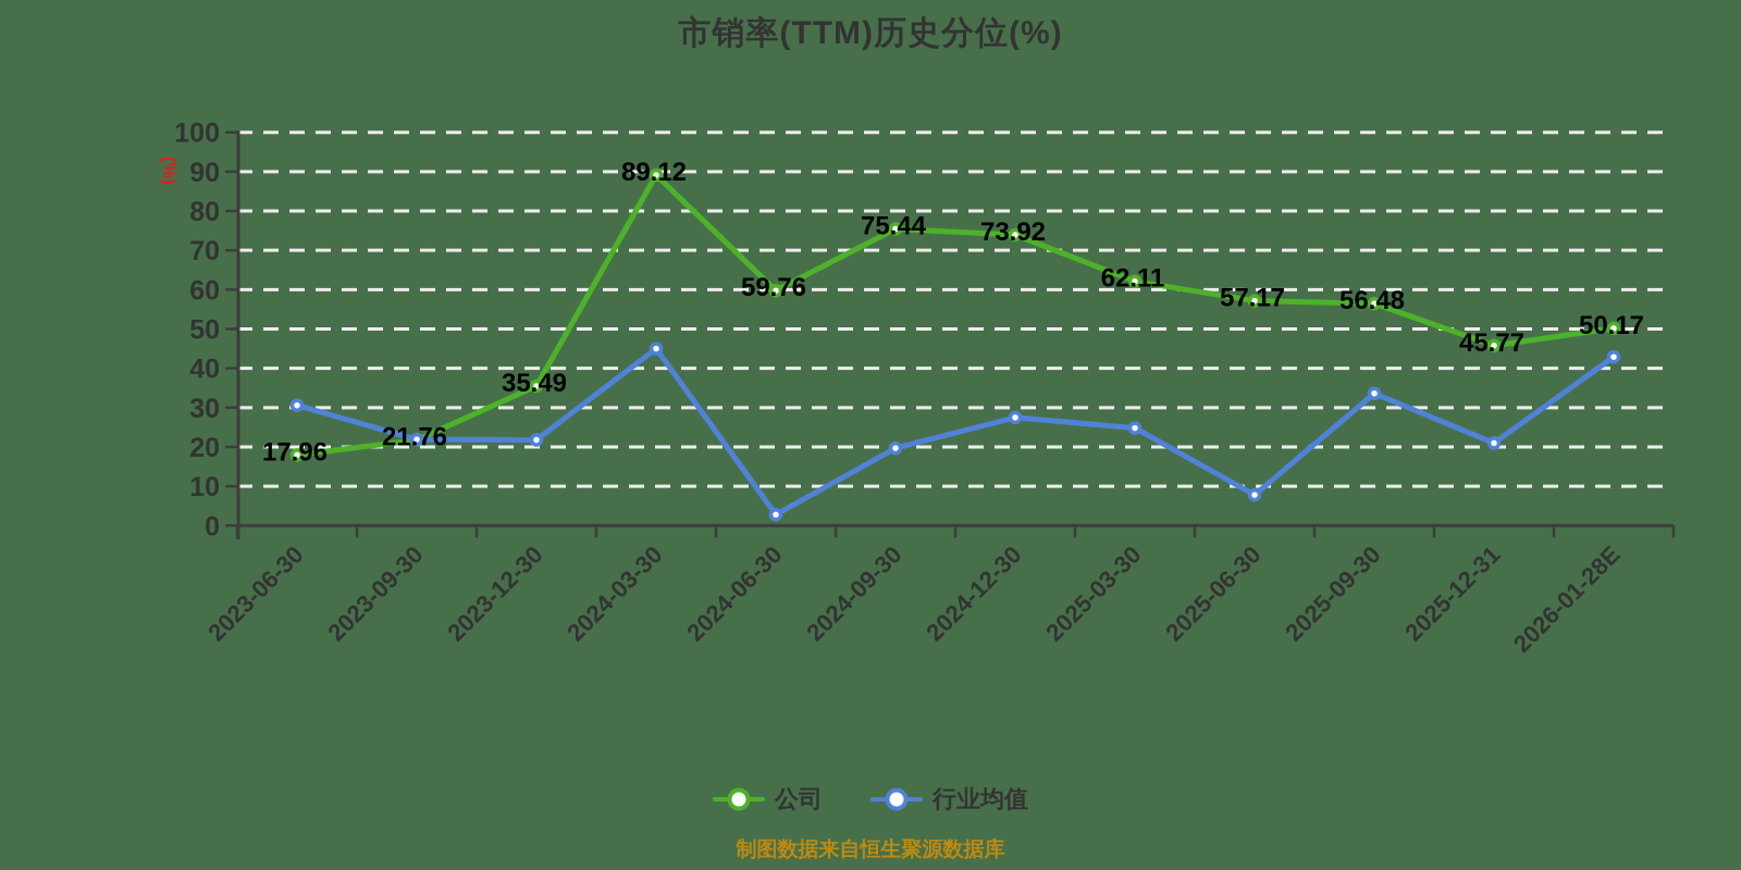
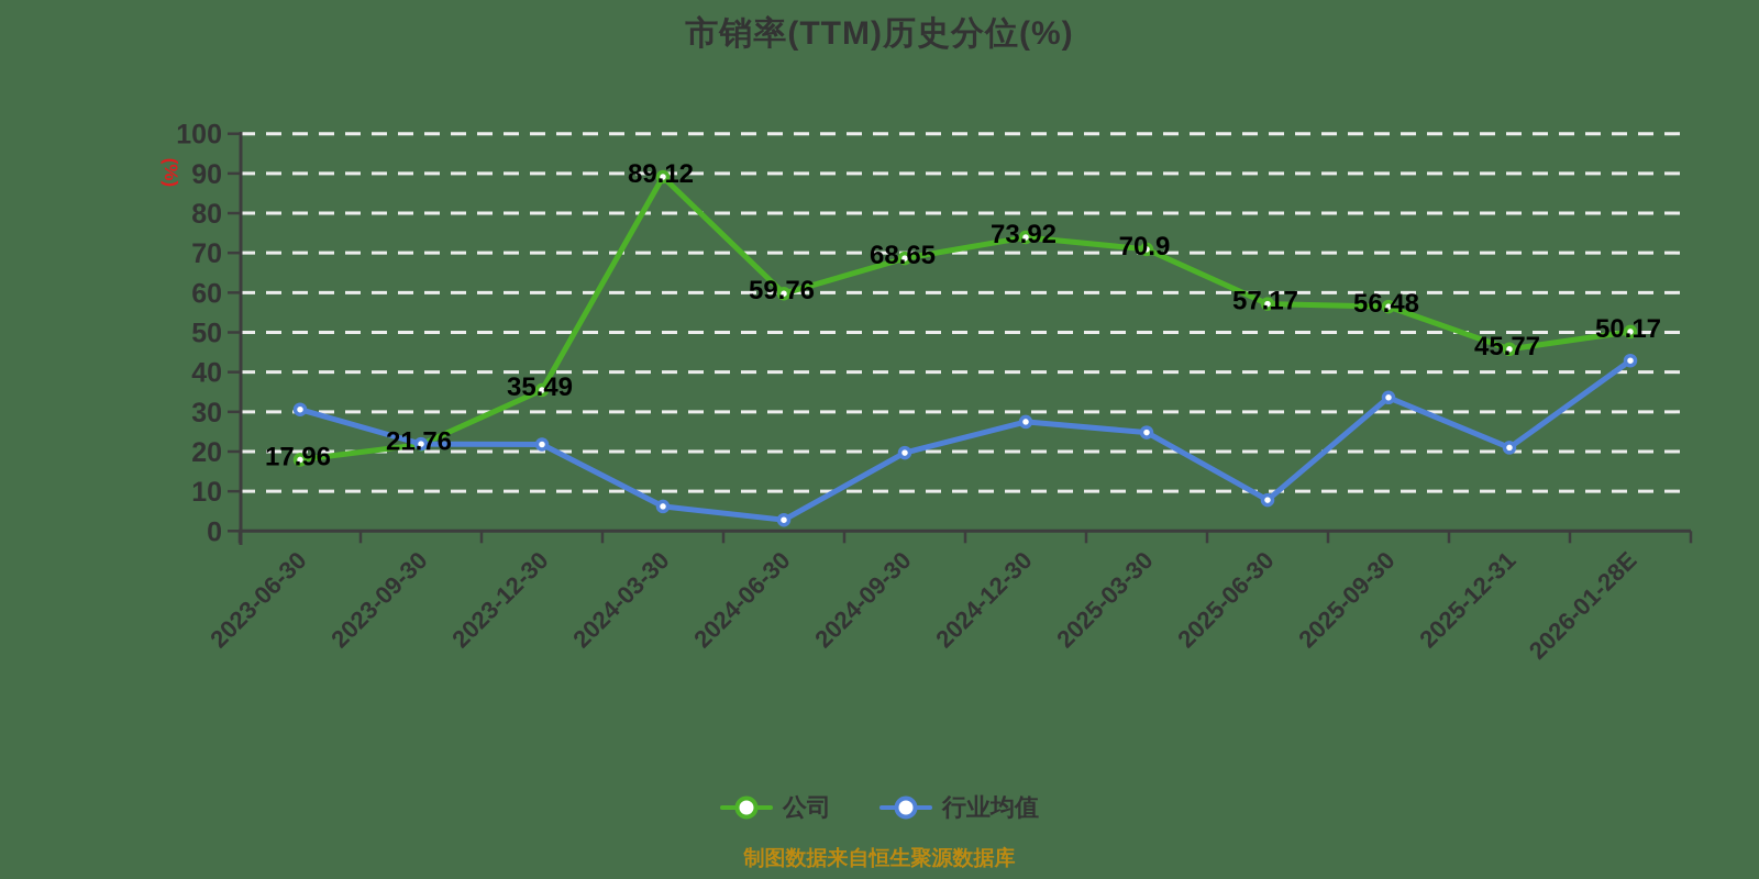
行业均值/2024-03-30: 45 -> 6
公司/2024-09-30: 75.44 -> 68.65
公司/2025-03-30: 62.11 -> 70.9
